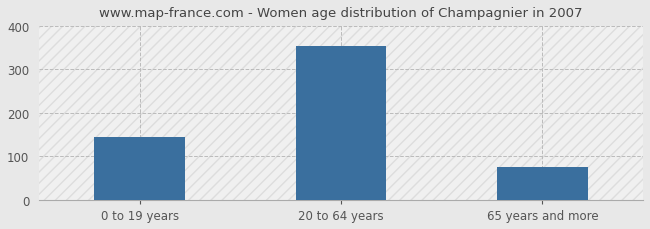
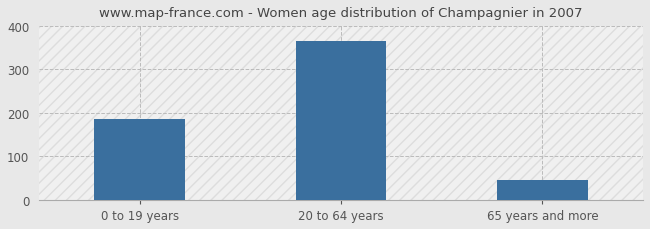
0 to 19 years: 145 -> 185
20 to 64 years: 353 -> 365
65 years and more: 75 -> 45
